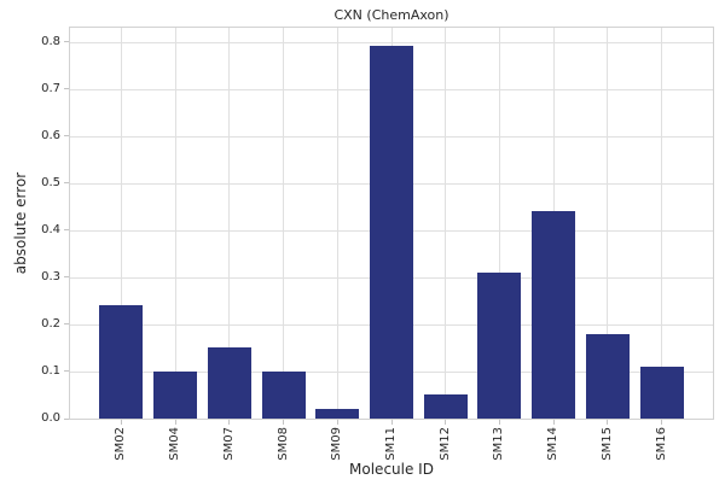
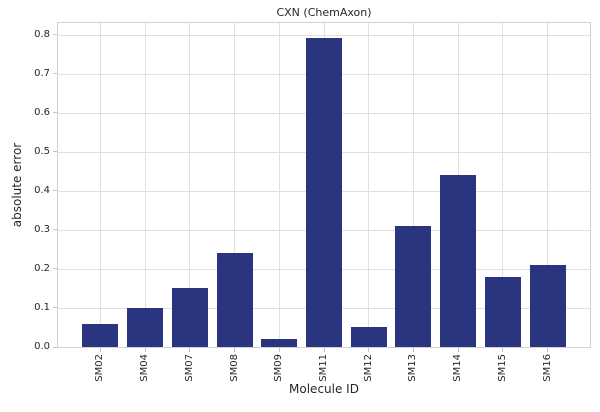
SM02: 0.24 -> 0.06
SM08: 0.10 -> 0.24
SM16: 0.11 -> 0.21
